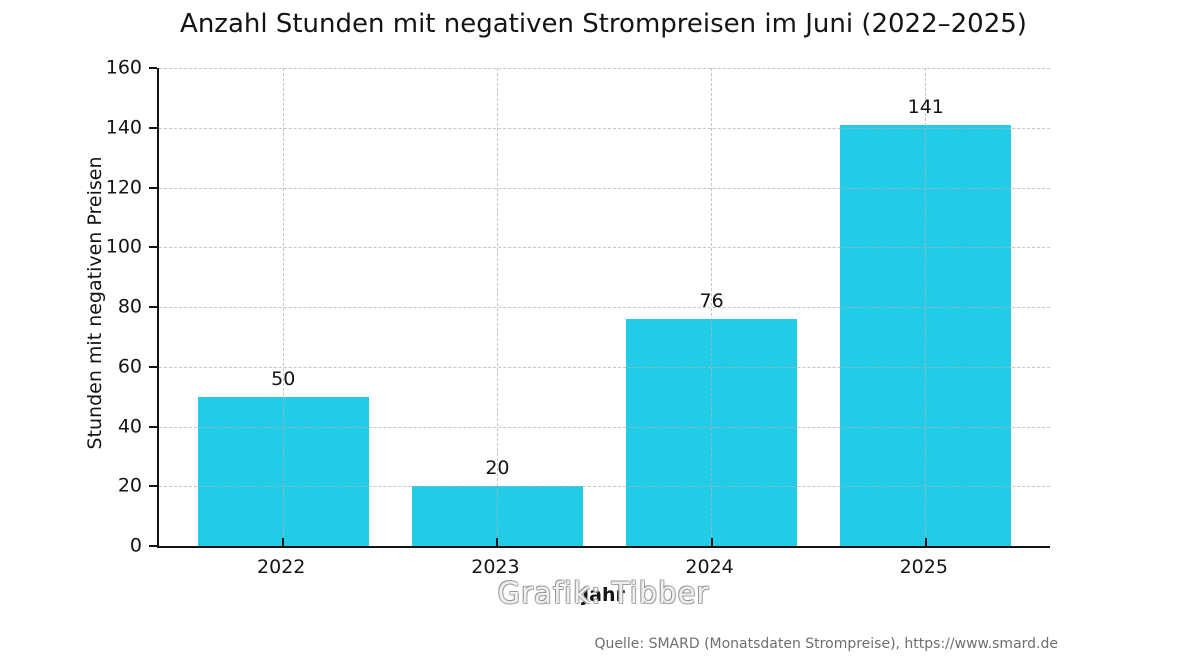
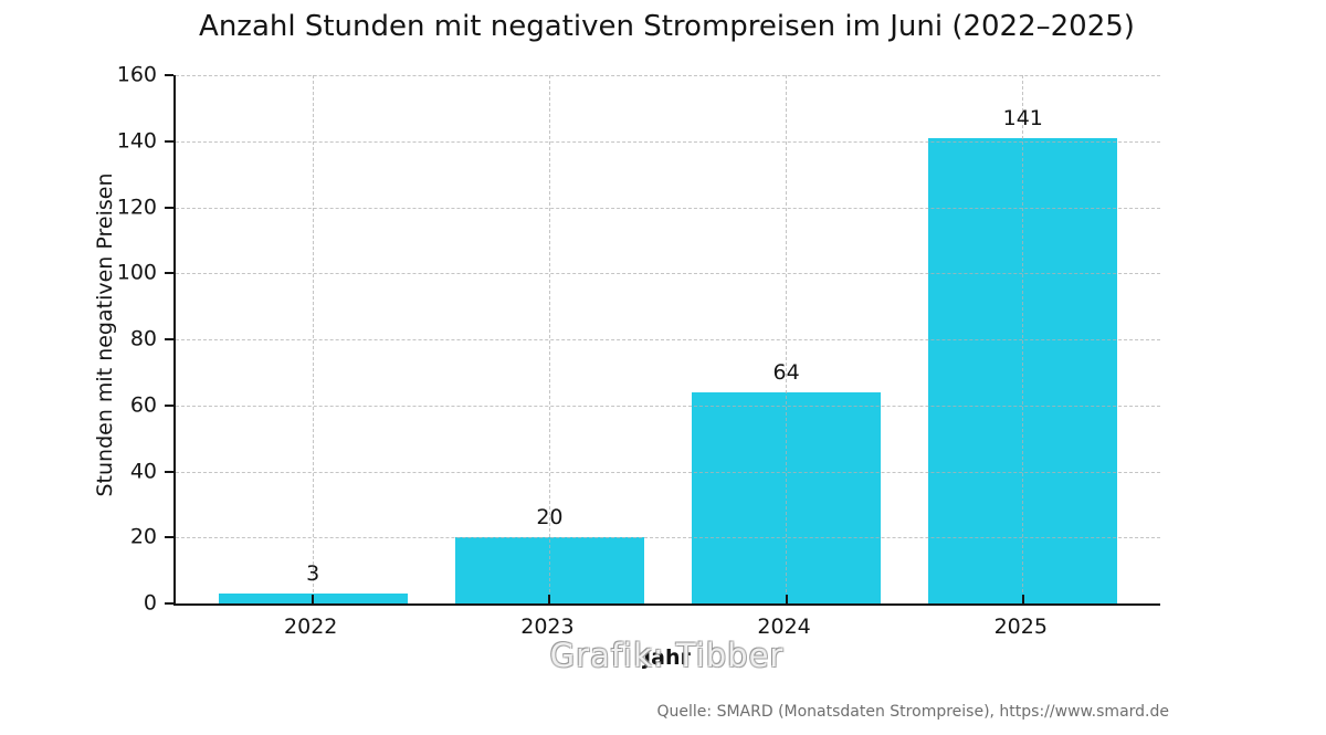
2022: 50 -> 3
2024: 76 -> 64
